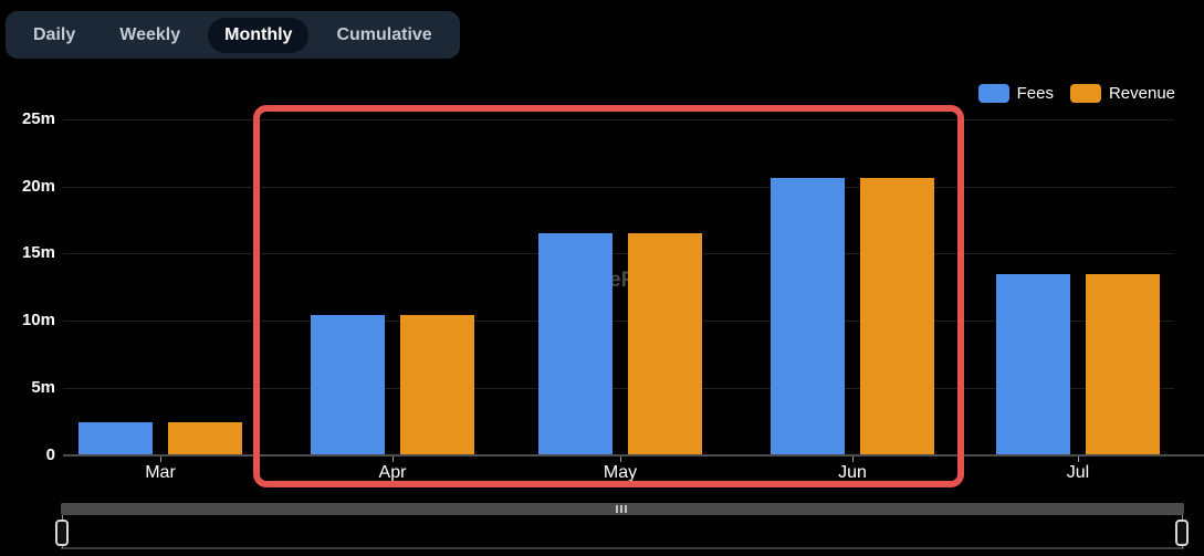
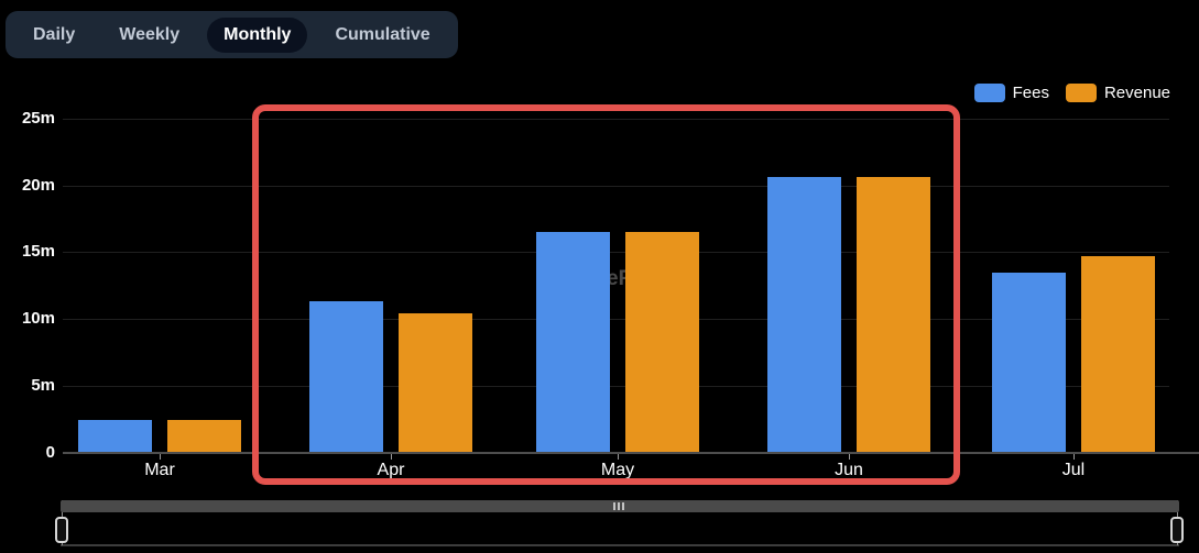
Fees/Apr: 10.4m -> 11.3m
Revenue/Jul: 13.5m -> 14.7m
